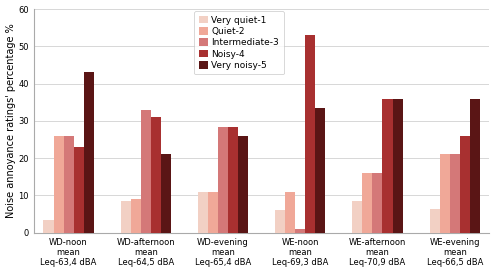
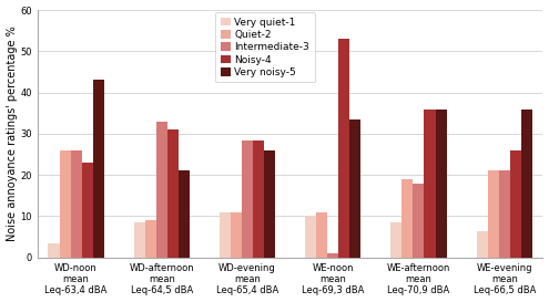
Very quiet-1/WE-noon mean Leq-69,3 dBA: 6.0 -> 10.0
Quiet-2/WE-afternoon mean Leq-70,9 dBA: 16 -> 19
Intermediate-3/WE-afternoon mean Leq-70,9 dBA: 16.0 -> 18.0
